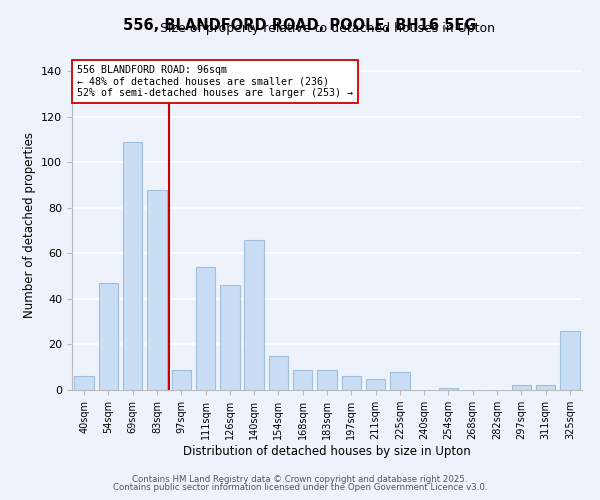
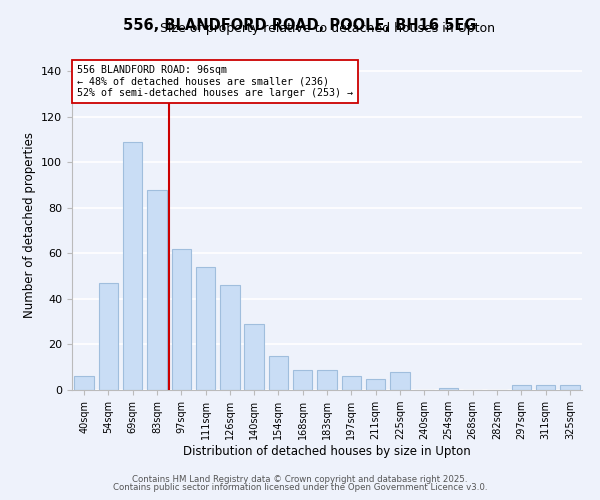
97sqm: 9 -> 62
140sqm: 66 -> 29
325sqm: 26 -> 2
